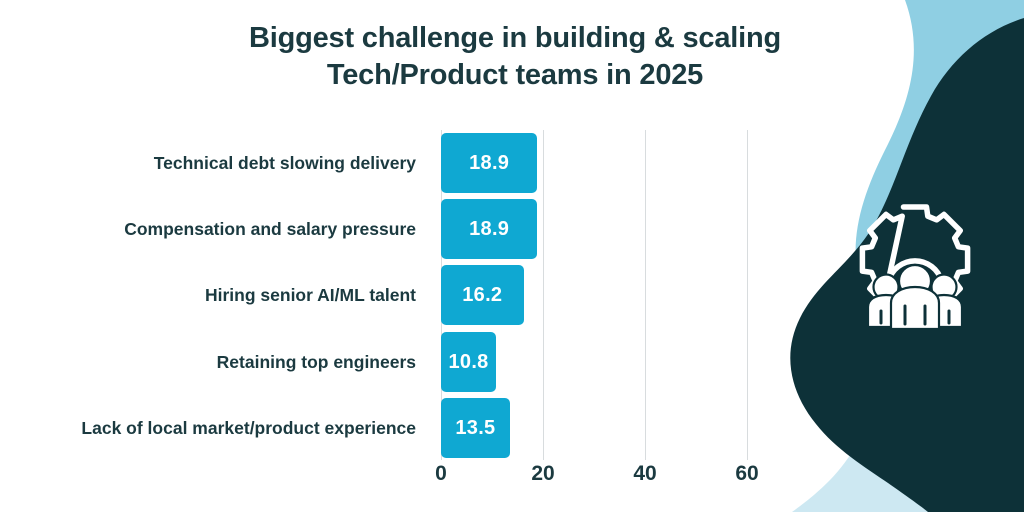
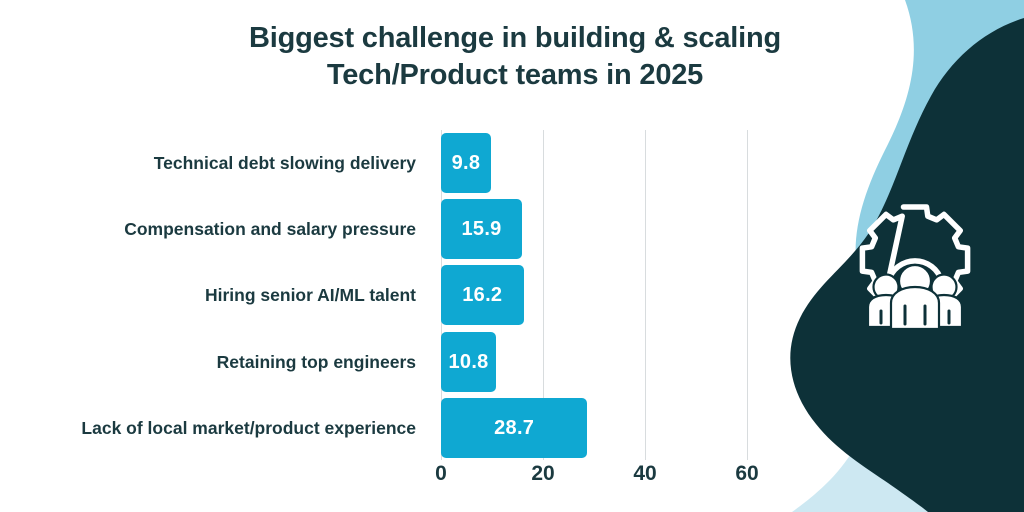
Technical debt slowing delivery: 18.9 -> 9.8
Compensation and salary pressure: 18.9 -> 15.9
Lack of local market/product experience: 13.5 -> 28.7
